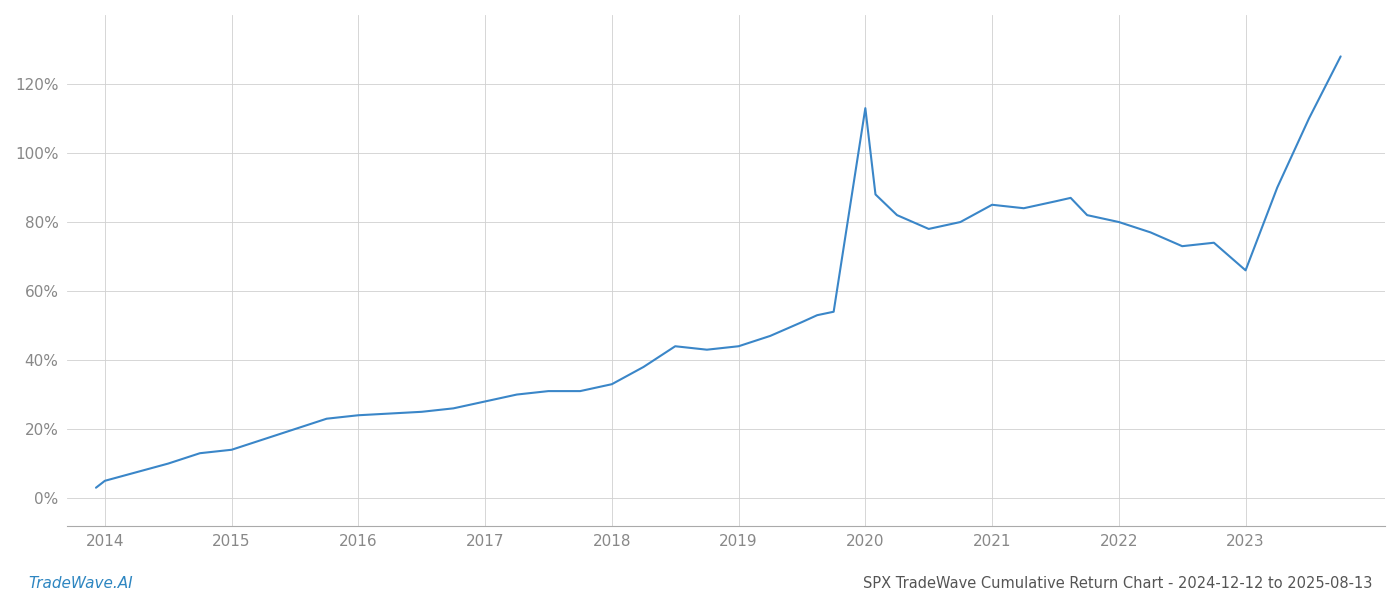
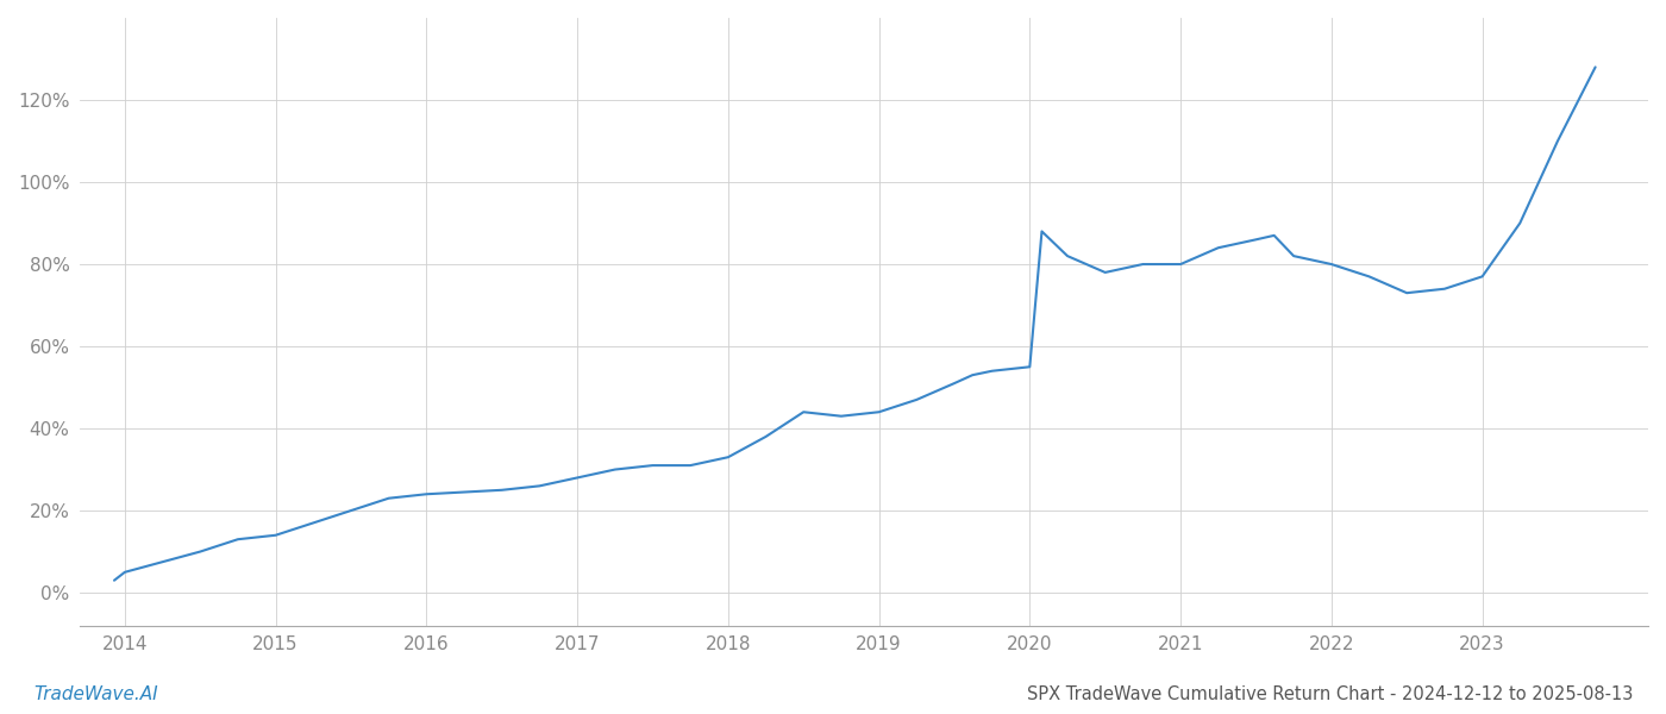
2020: 113% -> 55%
2021: 85% -> 80%
2023: 66% -> 77%
